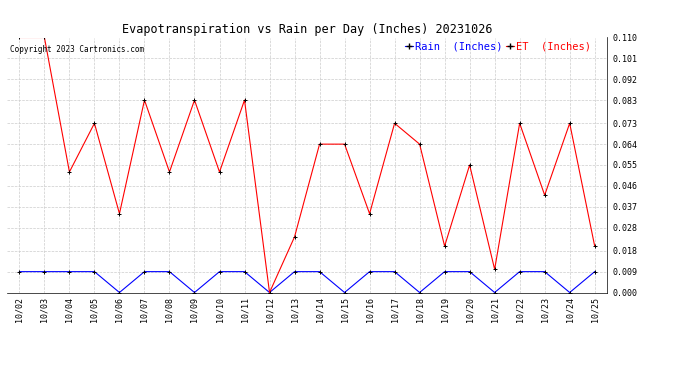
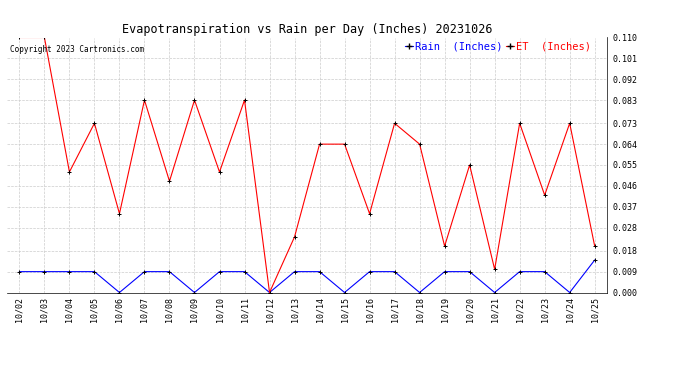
ET (Inches)/10/08: 0.052 -> 0.048
Rain (Inches)/10/25: 0.009 -> 0.014
